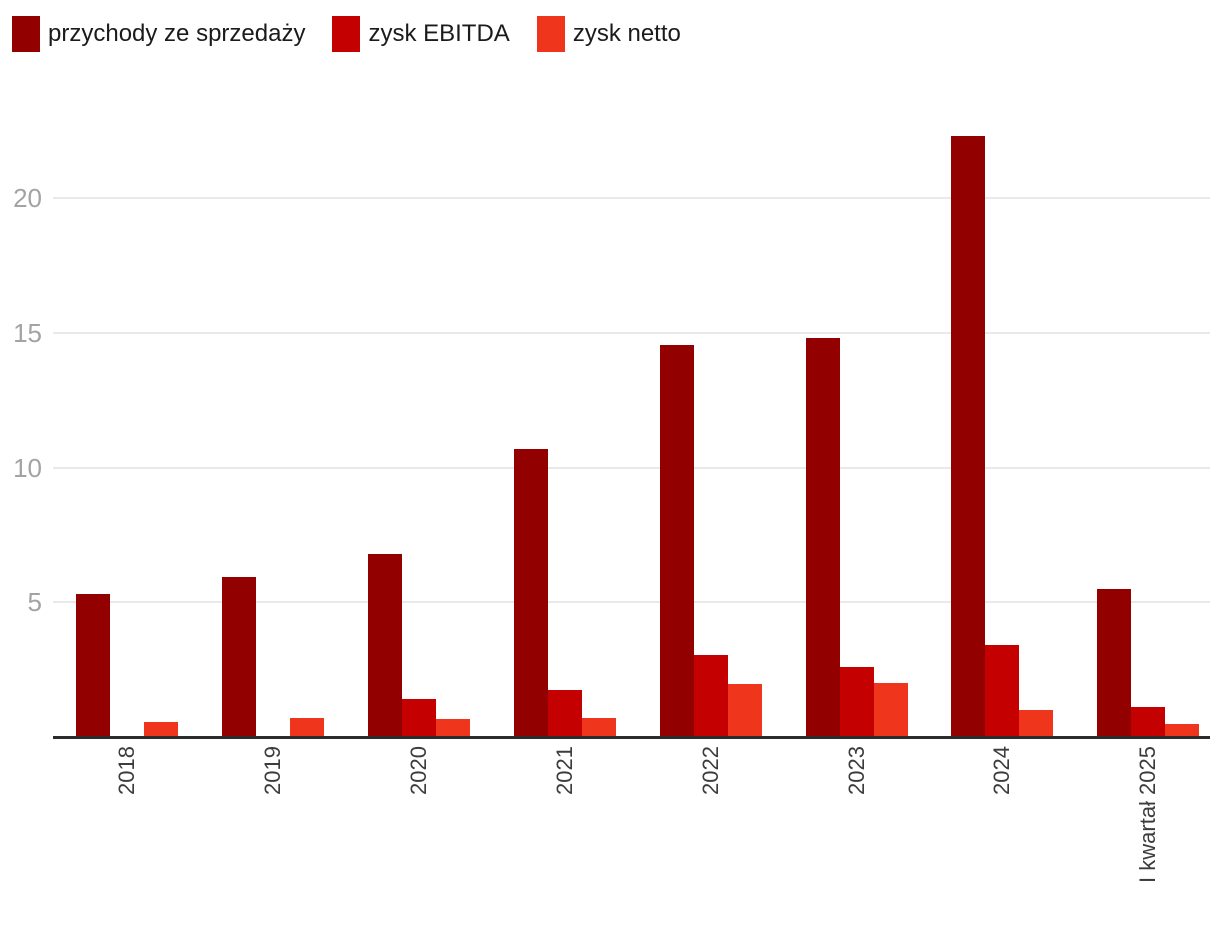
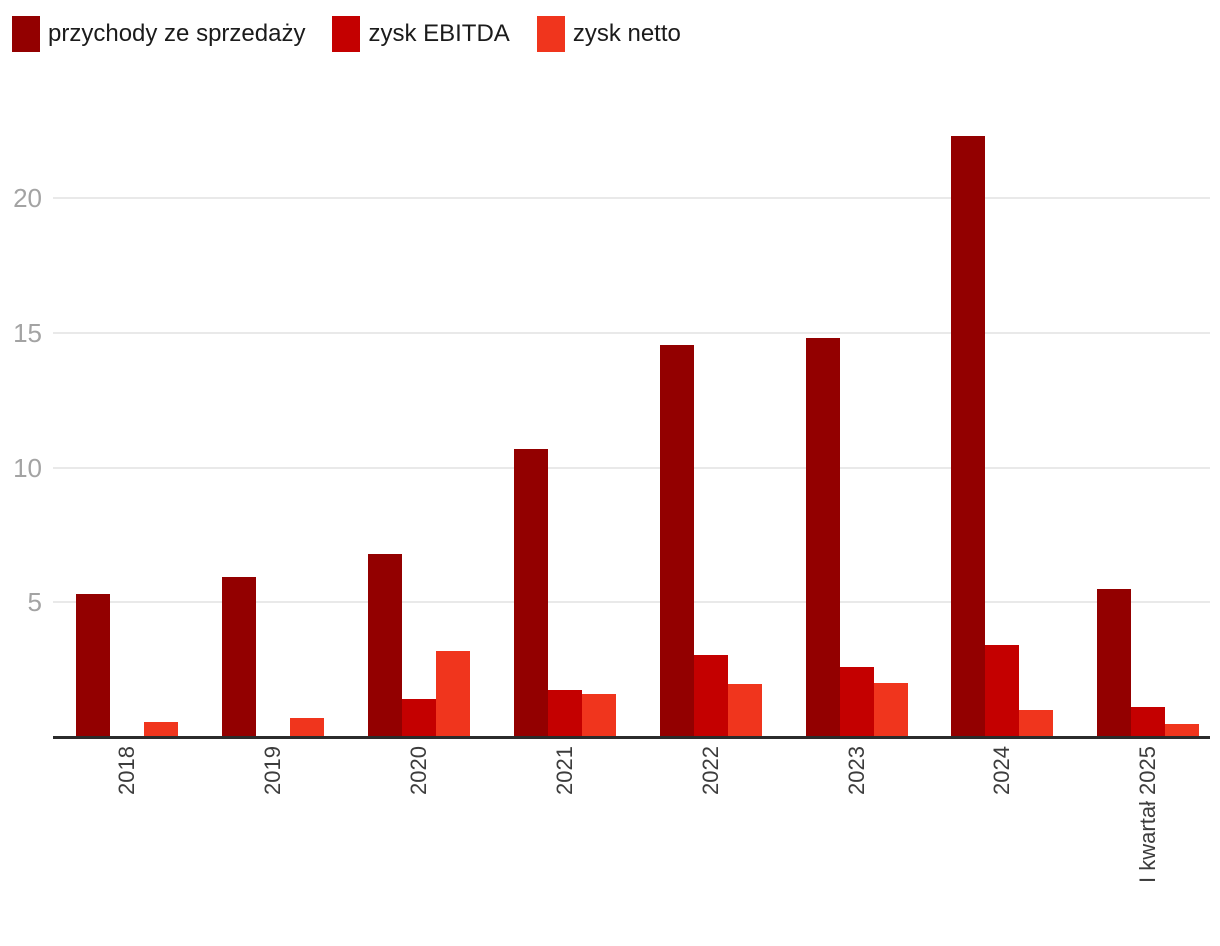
zysk netto/2020: 0.7 -> 3.2
zysk netto/2021: 0.7 -> 1.6
